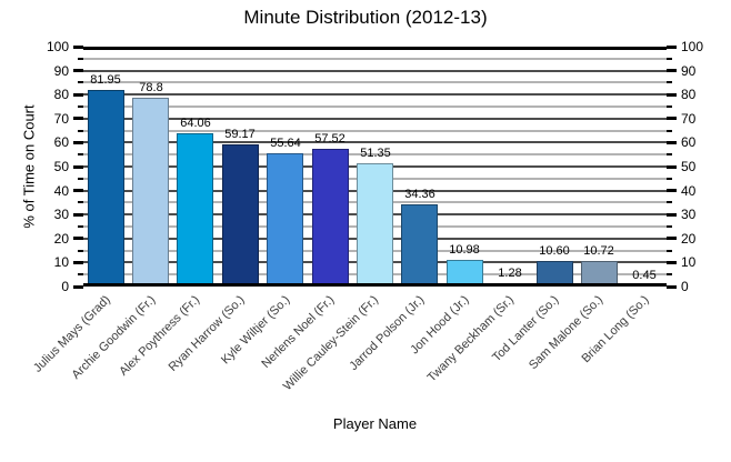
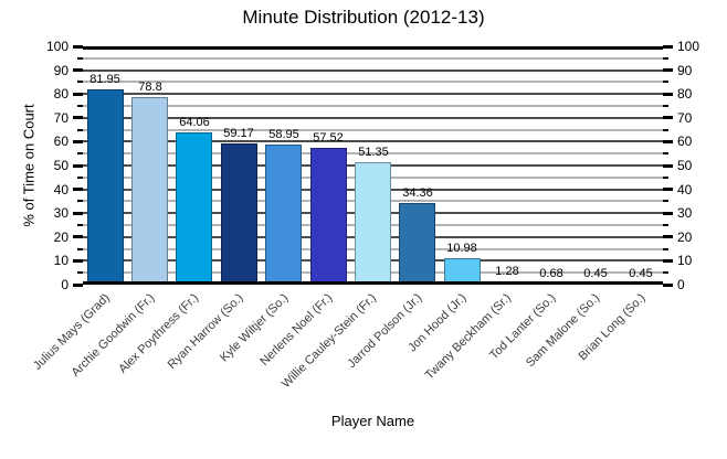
Kyle Wiltjer (So.): 55.64 -> 58.95
Tod Lanter (So.): 10.60 -> 0.68
Sam Malone (So.): 10.72 -> 0.45
